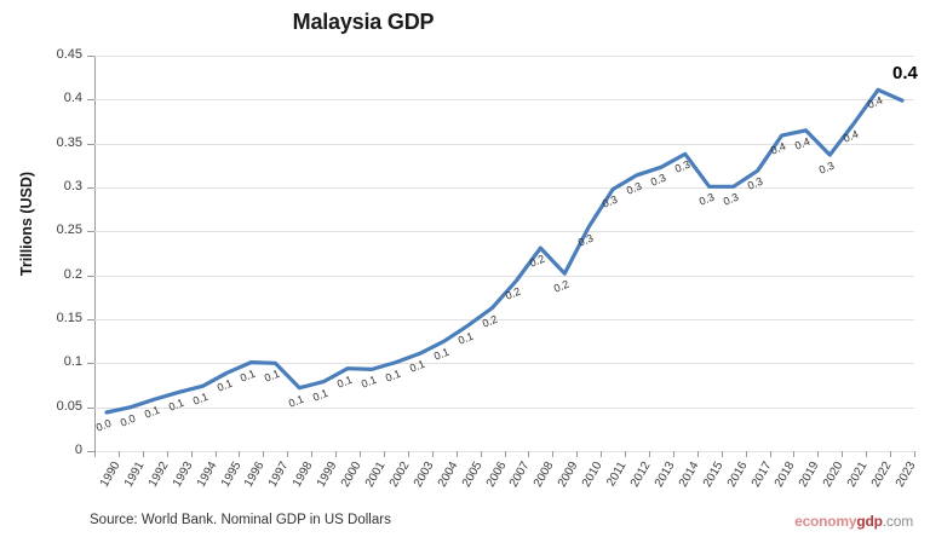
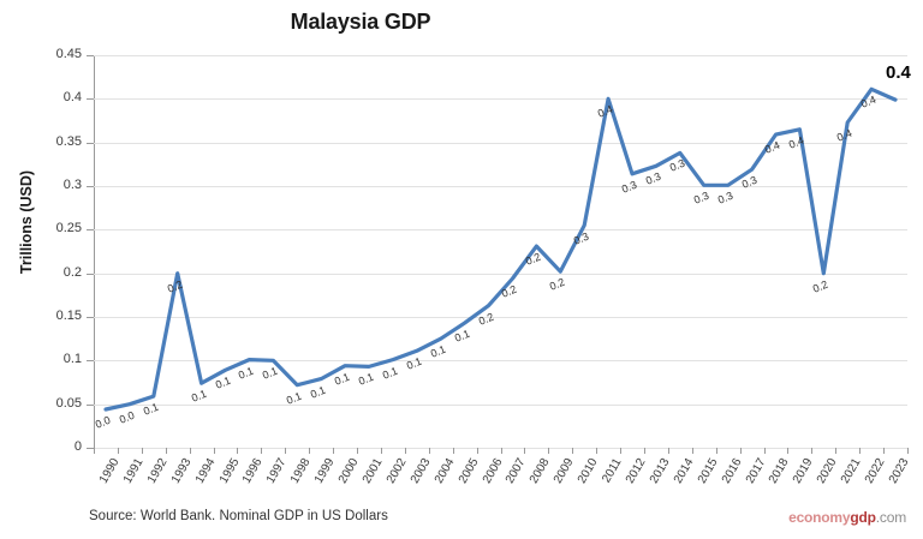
1993: 0.1 -> 0.2
2011: 0.3 -> 0.4
2020: 0.3 -> 0.2
